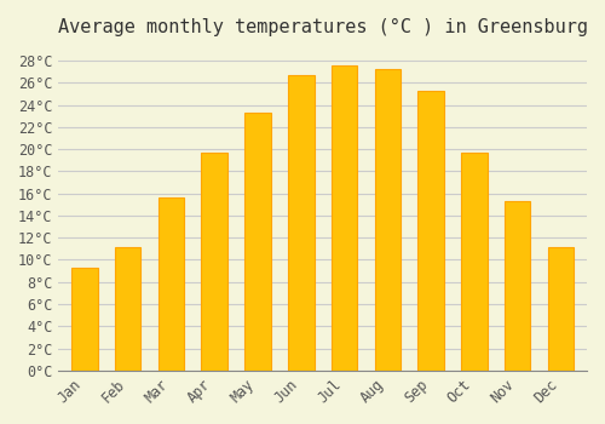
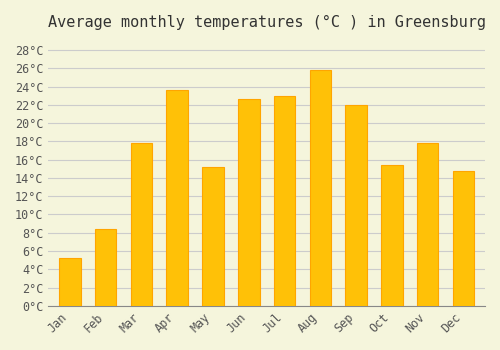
Jan: 9.3°C -> 5.2°C
Feb: 11.1°C -> 8.4°C
Mar: 15.6°C -> 17.8°C
Apr: 19.7°C -> 23.6°C
May: 23.3°C -> 15.2°C
Jun: 26.7°C -> 22.6°C
Jul: 27.6°C -> 23.0°C
Aug: 27.2°C -> 25.8°C
Sep: 25.3°C -> 22.0°C
Oct: 19.7°C -> 15.4°C
Nov: 15.3°C -> 17.8°C
Dec: 11.1°C -> 14.8°C
